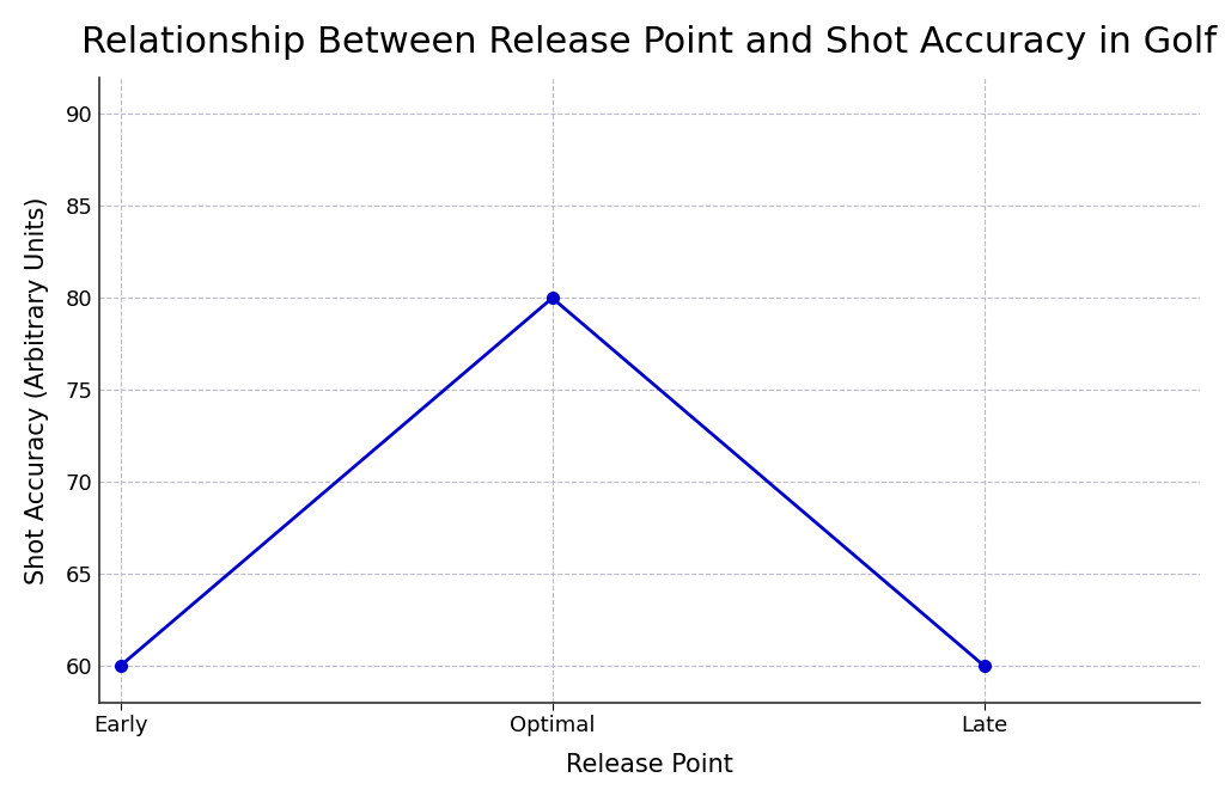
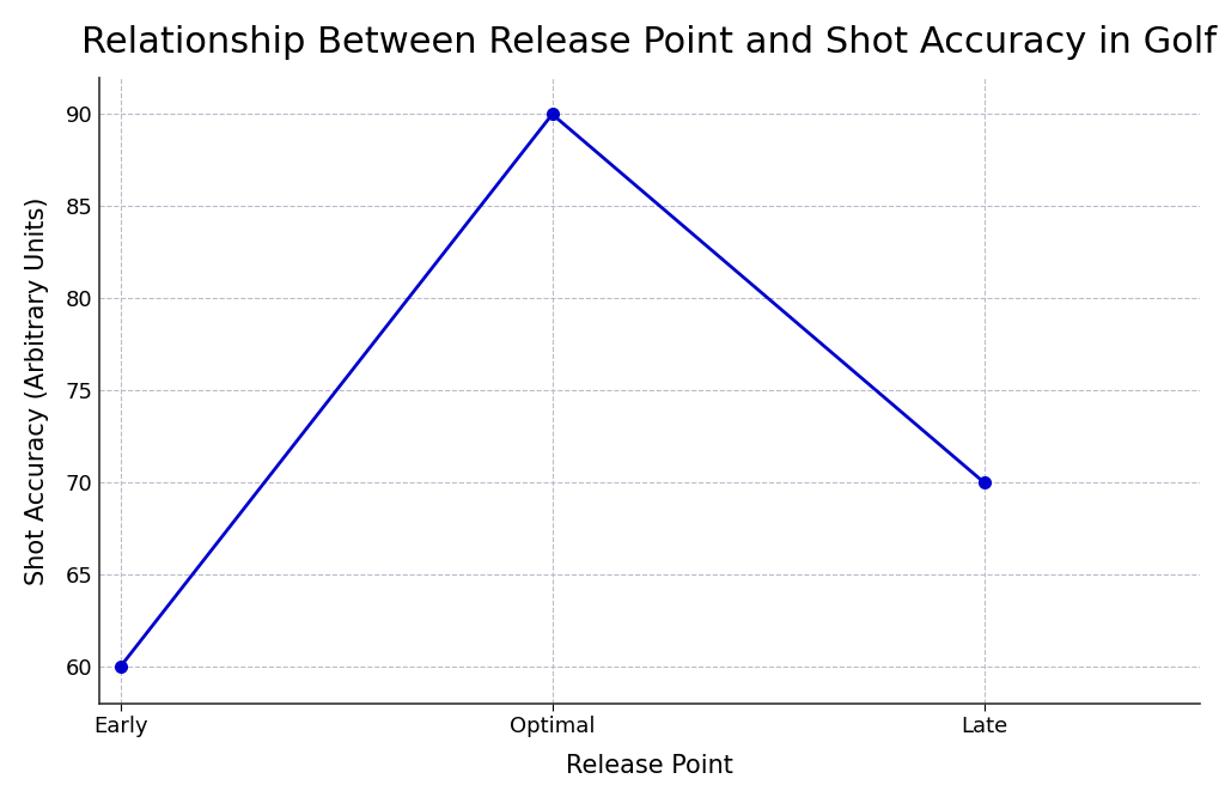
Optimal: 80 -> 90
Late: 60 -> 70
